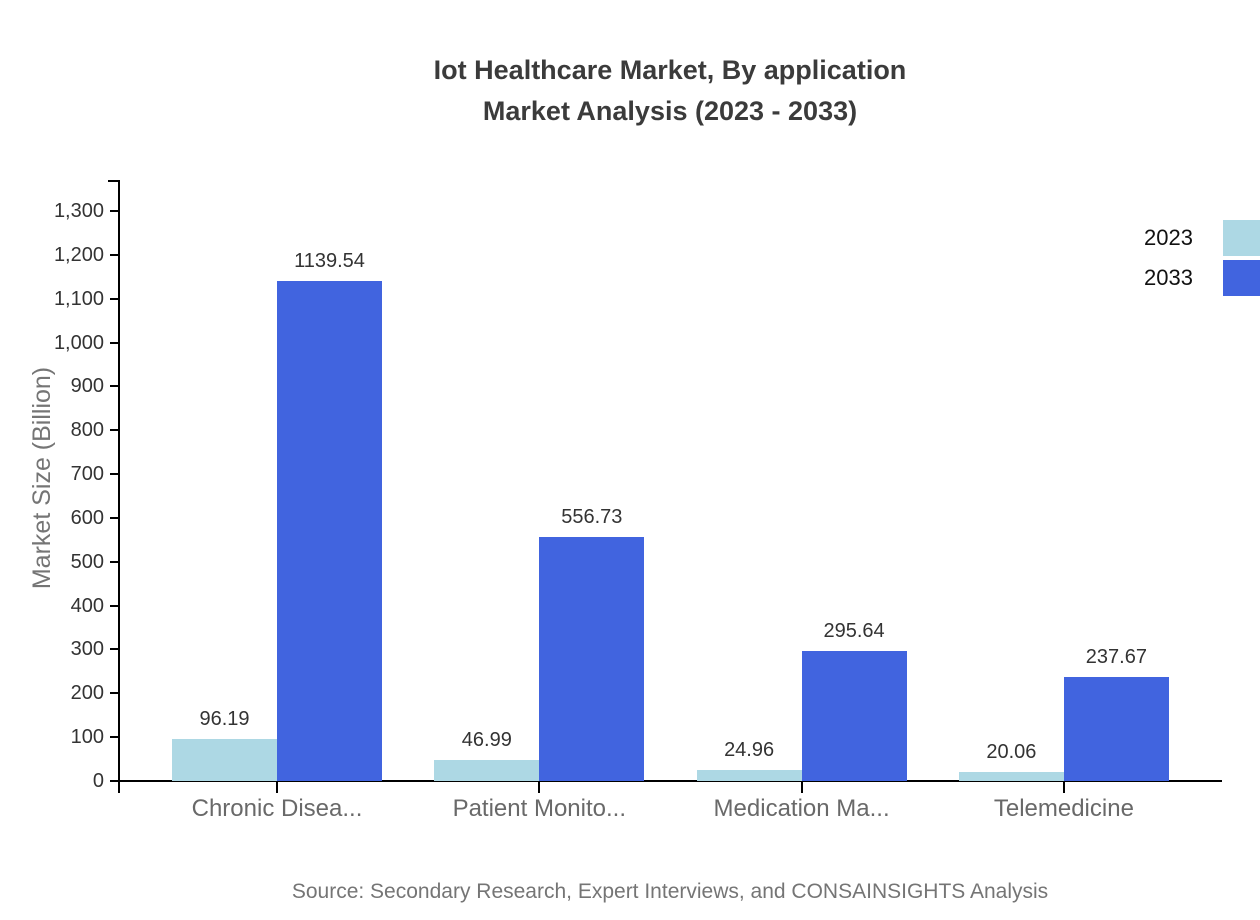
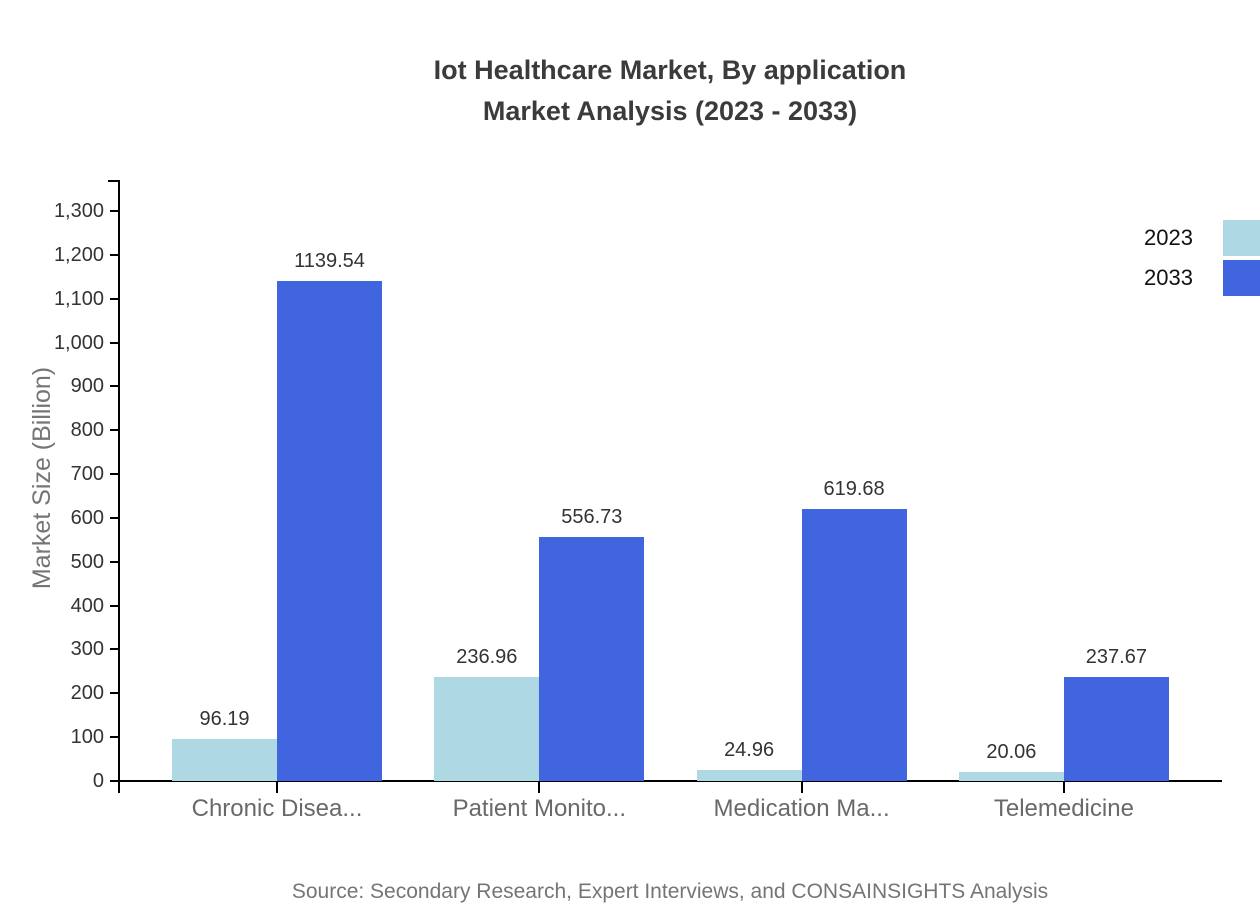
2023/Patient Monito...: 46.99 -> 236.96
2033/Medication Ma...: 295.64 -> 619.68
